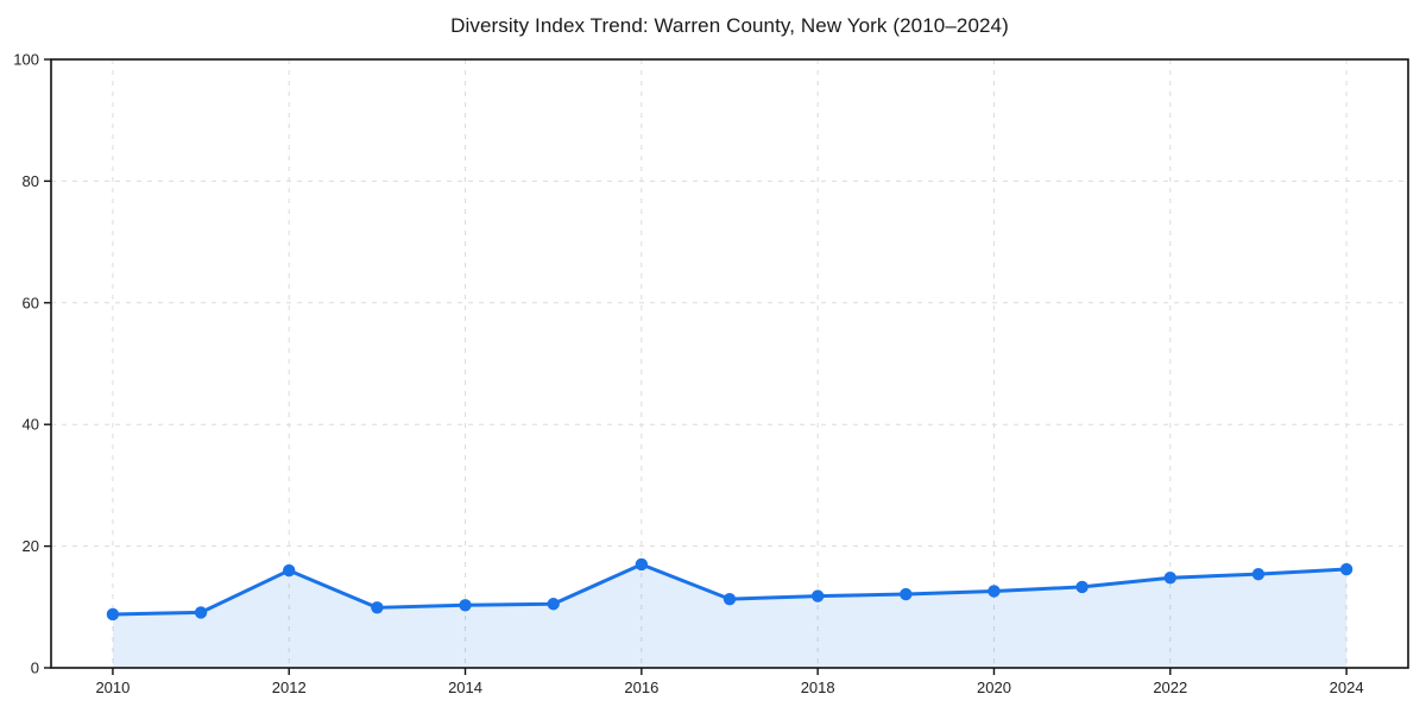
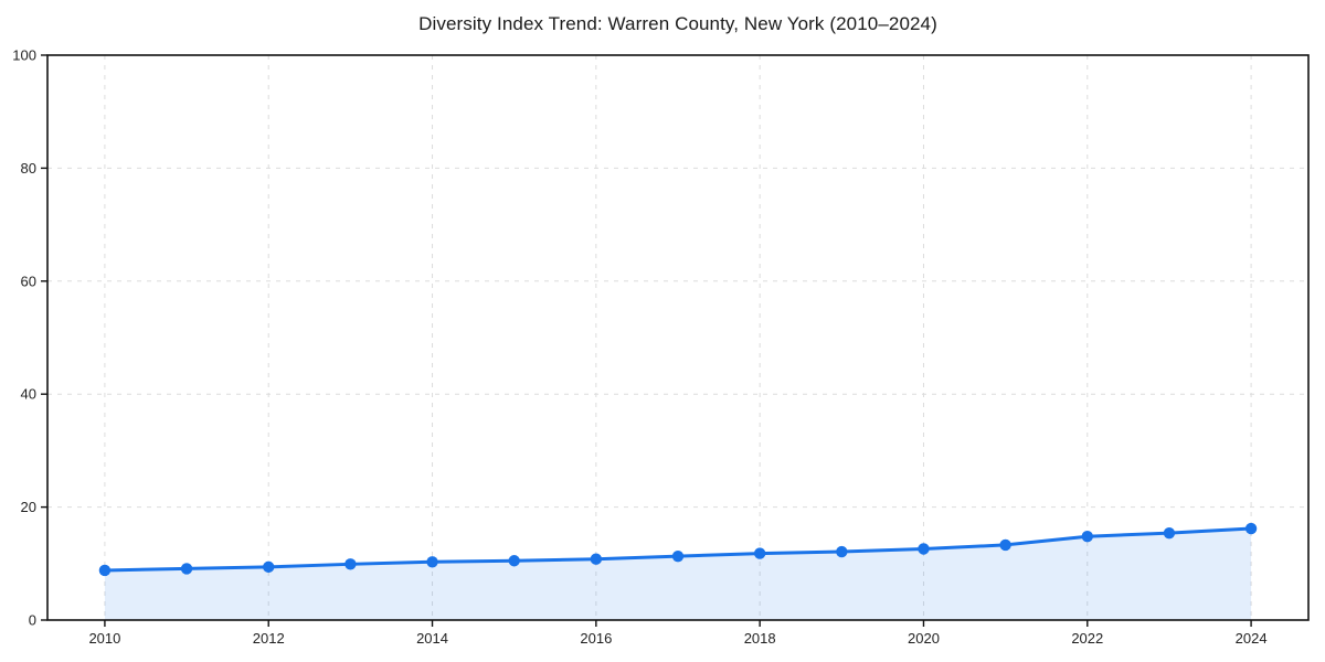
2012: 16 -> 9
2016: 17 -> 11
